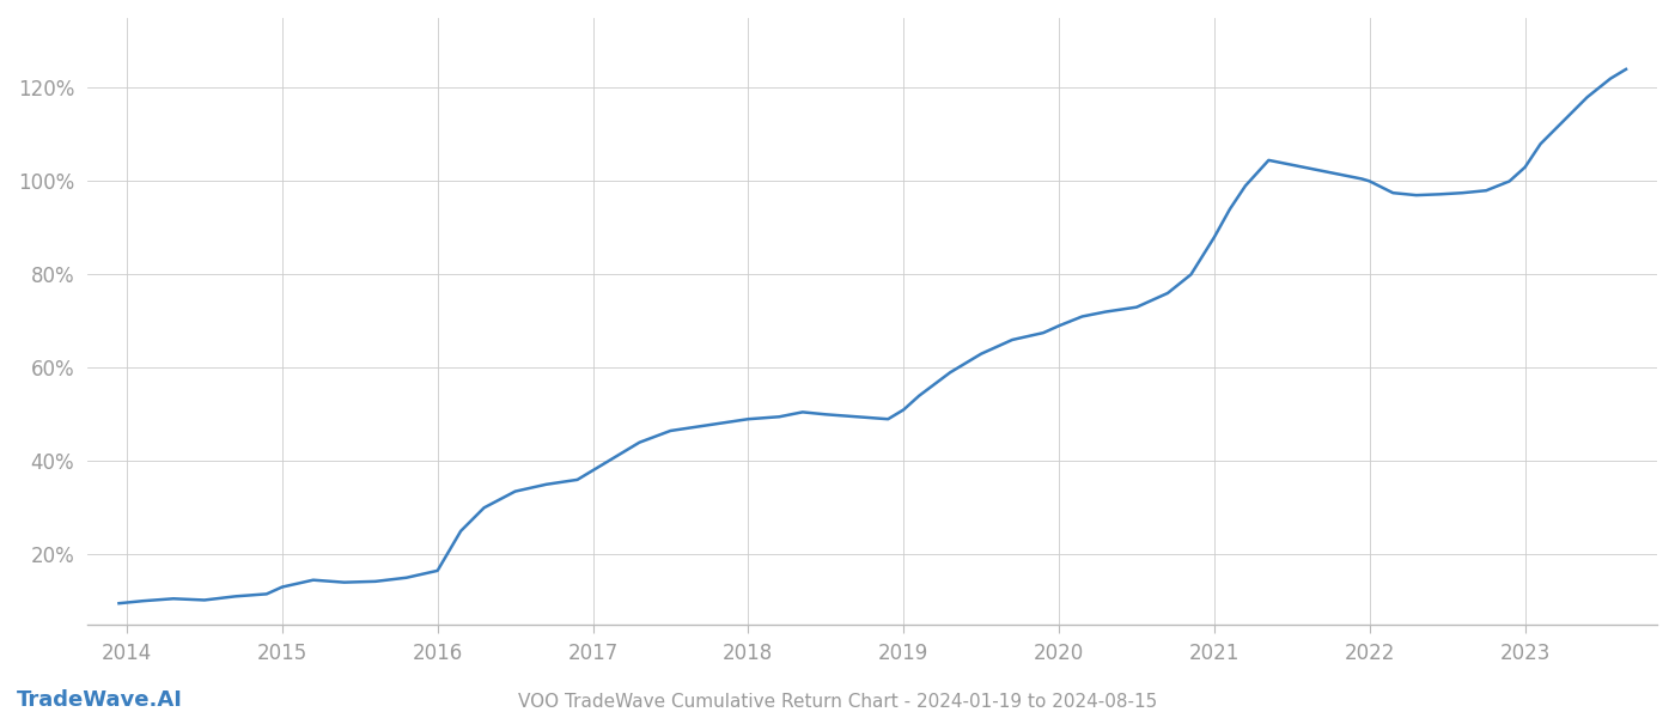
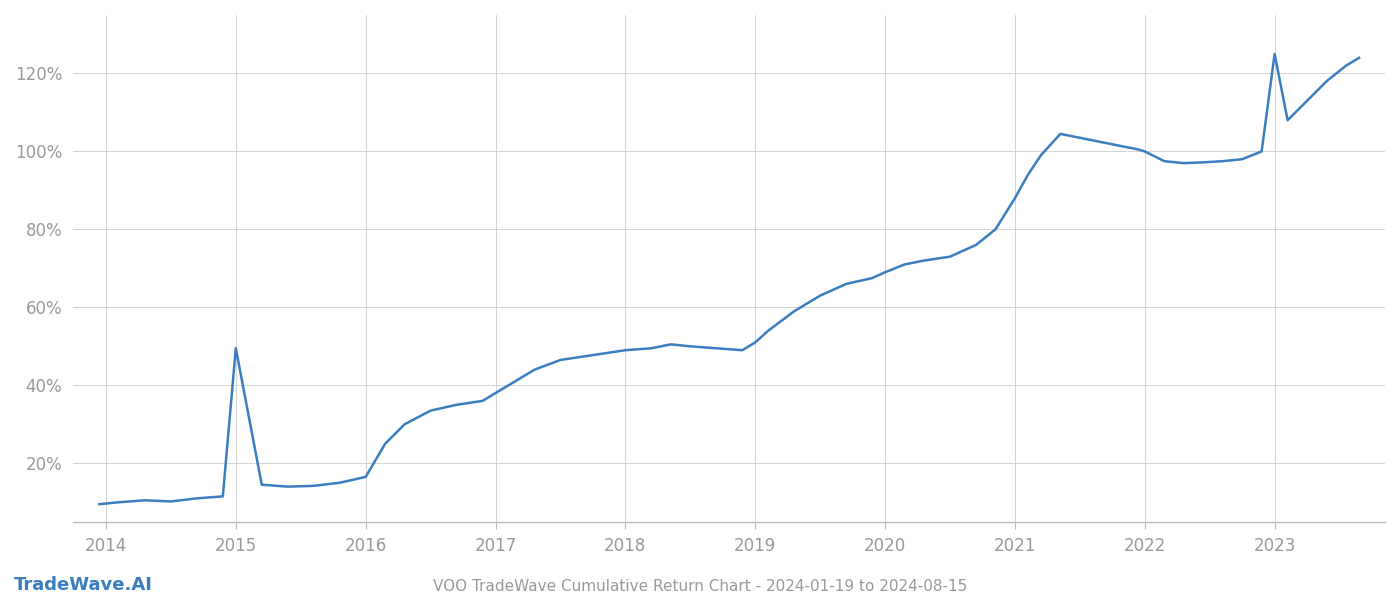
2015: 13.0% -> 49.5%
2023: 103.0% -> 125.0%
